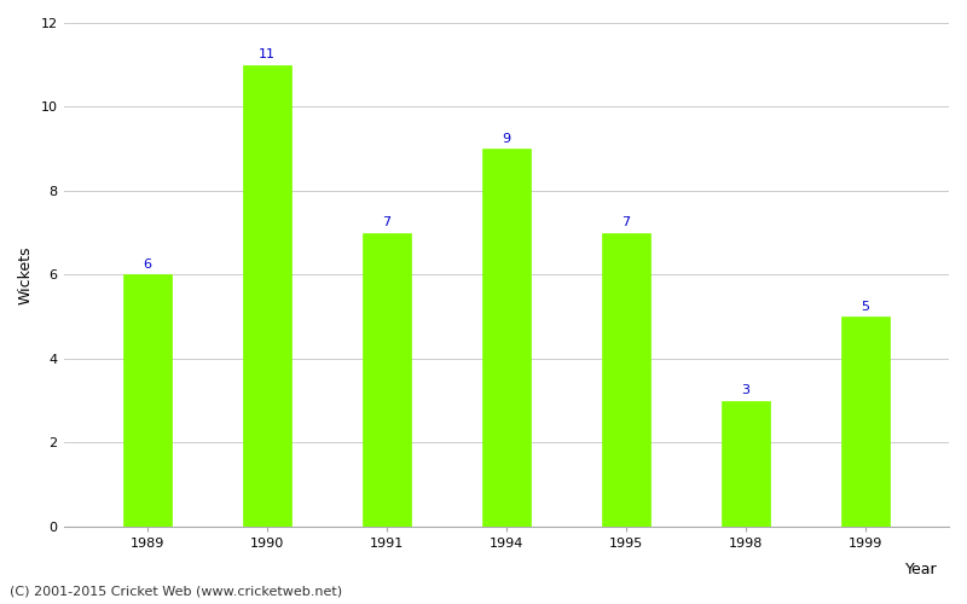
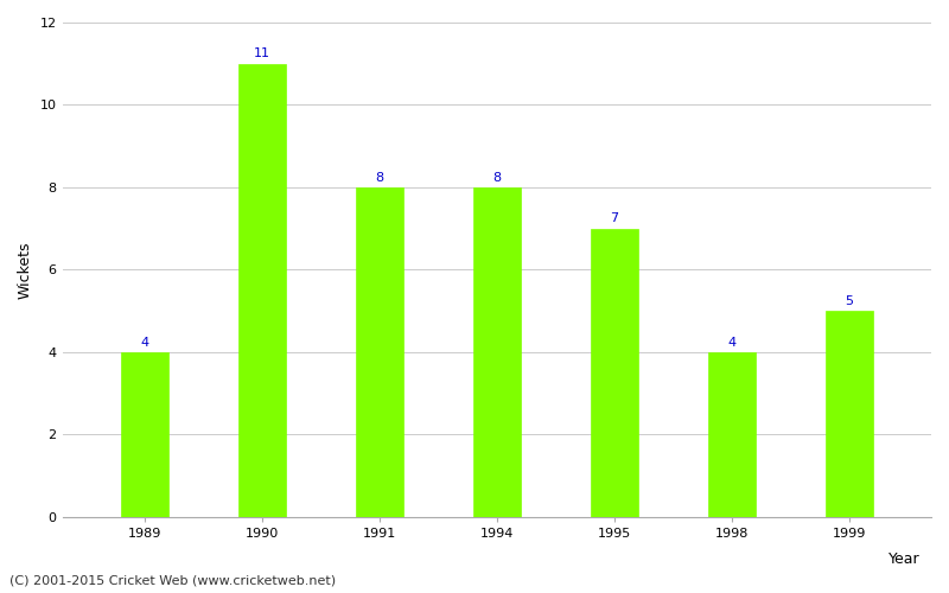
1989: 6 -> 4
1991: 7 -> 8
1994: 9 -> 8
1998: 3 -> 4
